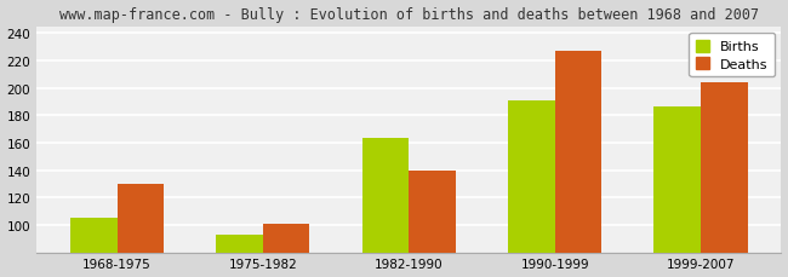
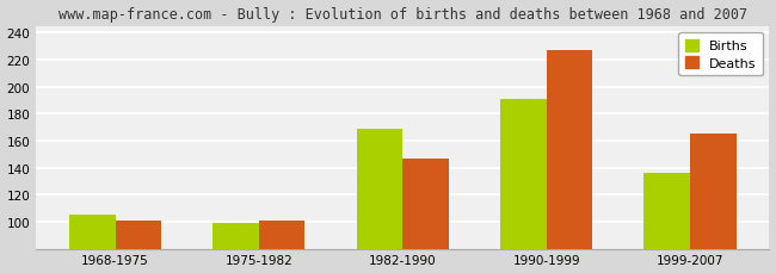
Deaths/1968-1975: 130 -> 101
Births/1975-1982: 93 -> 99
Births/1982-1990: 163 -> 169
Deaths/1982-1990: 140 -> 147
Births/1999-2007: 186 -> 136
Deaths/1999-2007: 204 -> 165
